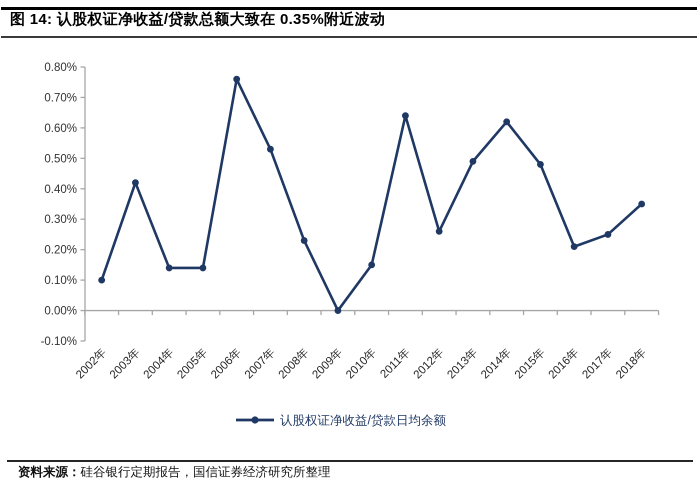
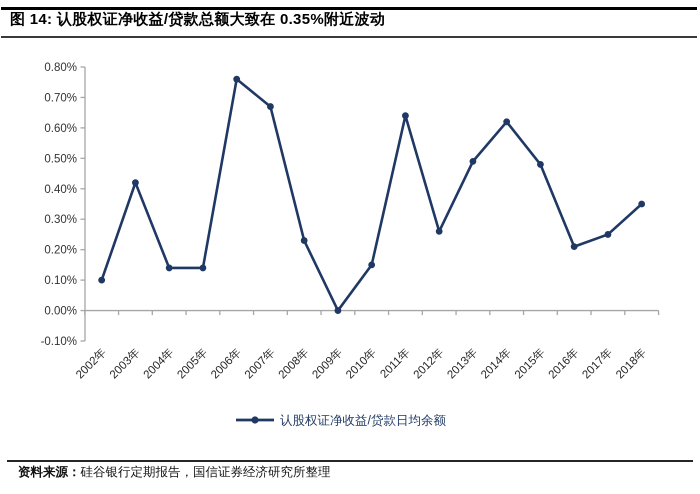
2007年: 0.53% -> 0.67%
